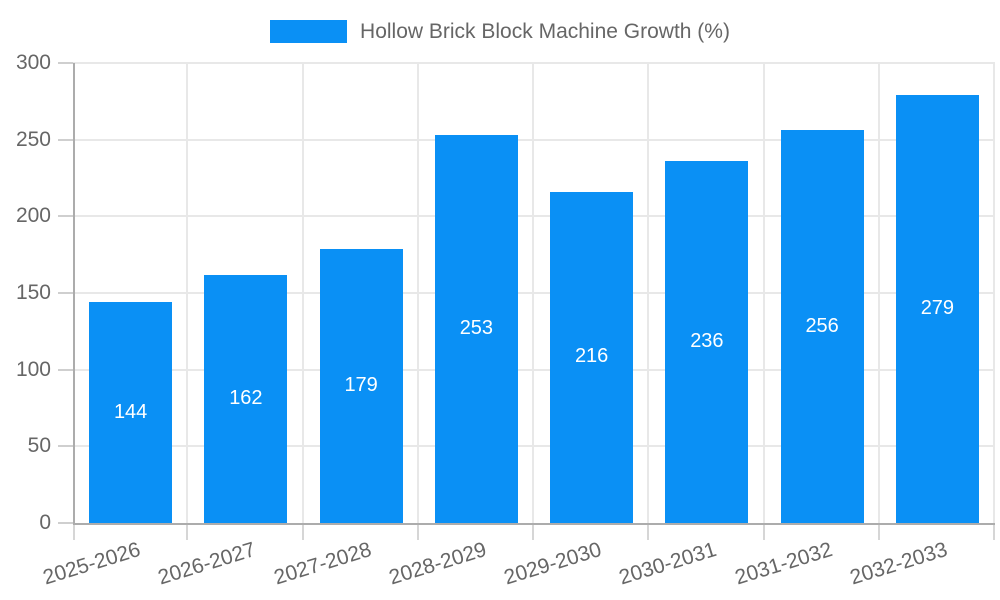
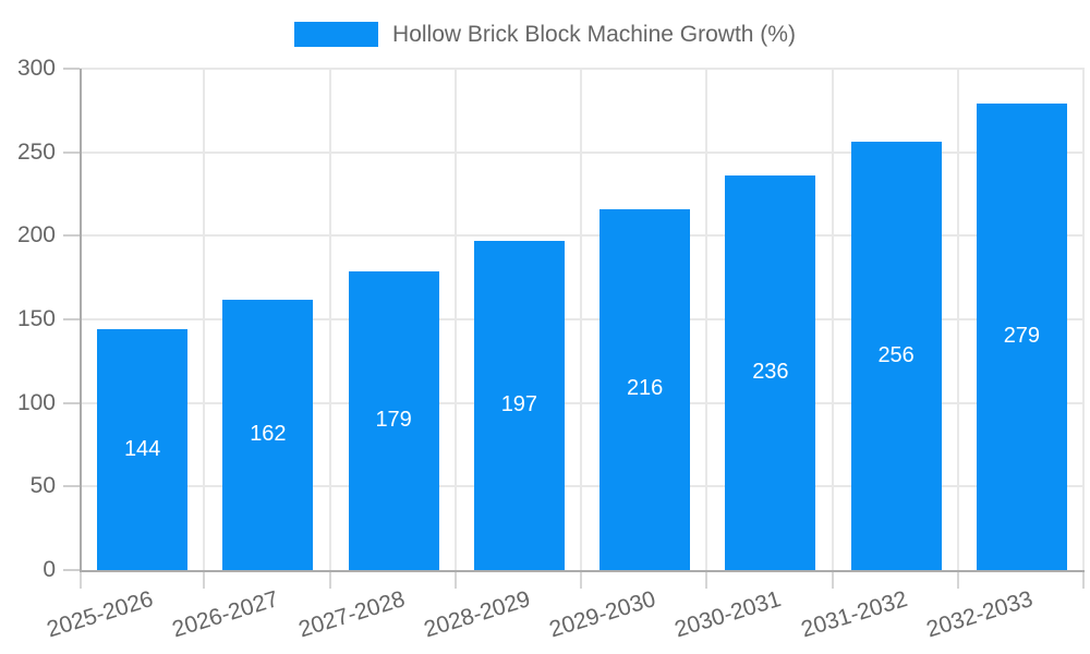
2028-2029: 253 -> 197
